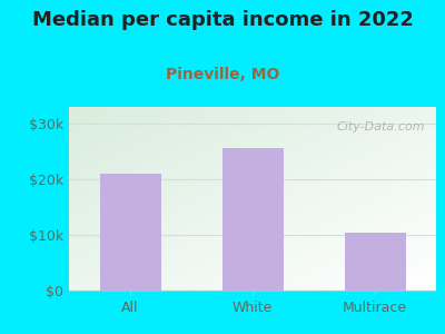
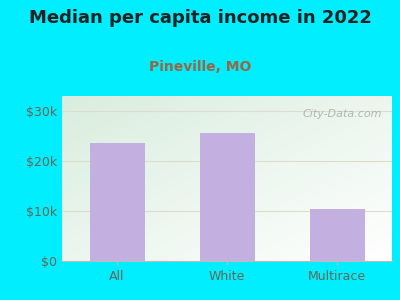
All: $21.0k -> $23.5k
